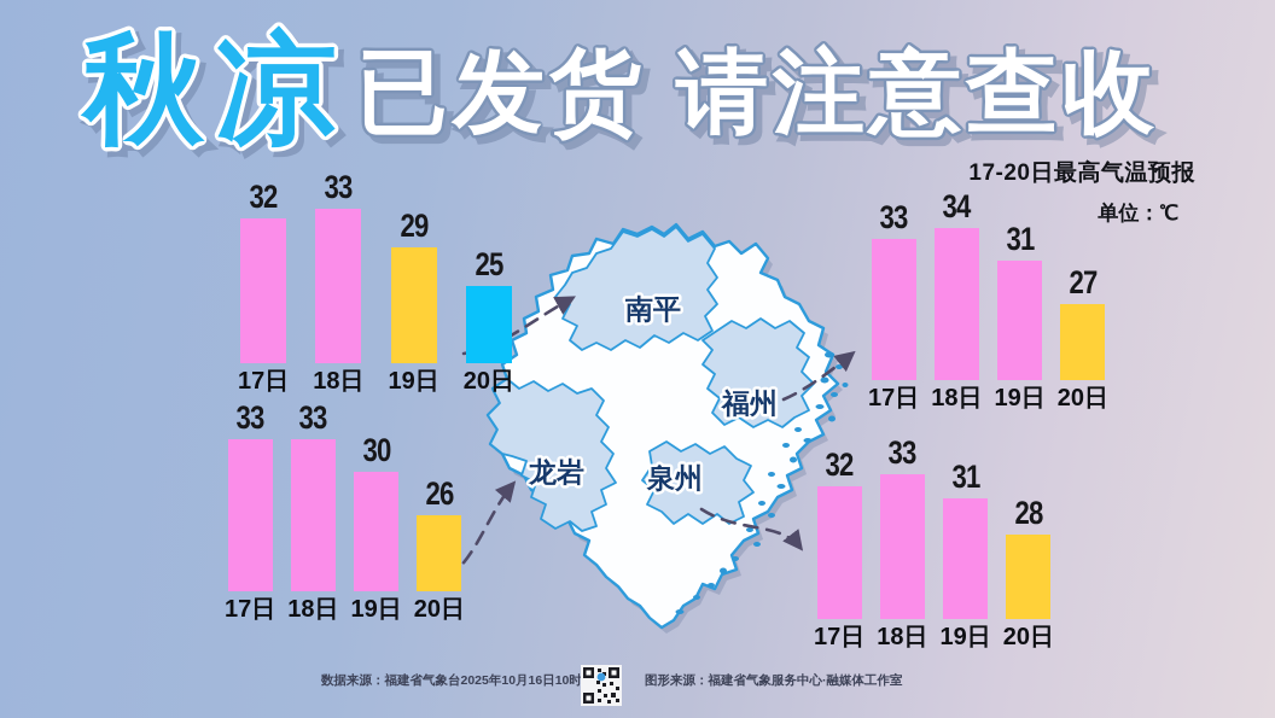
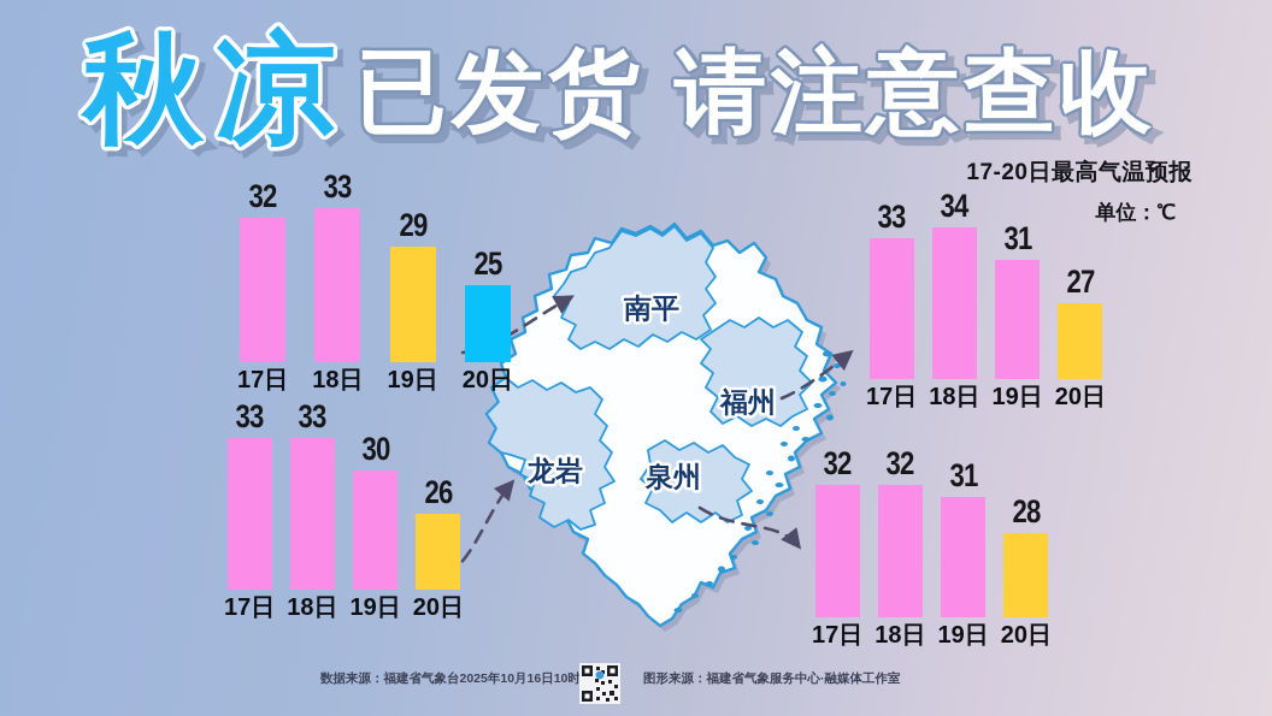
泉州/18日: 33 -> 32
